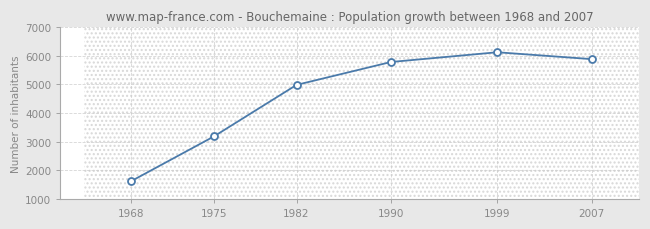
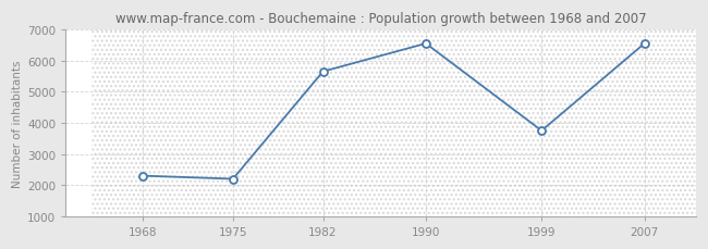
1968: 1620 -> 2300
1975: 3180 -> 2200
1982: 4980 -> 5650
1990: 5780 -> 6550
1999: 6120 -> 3750
2007: 5880 -> 6550
